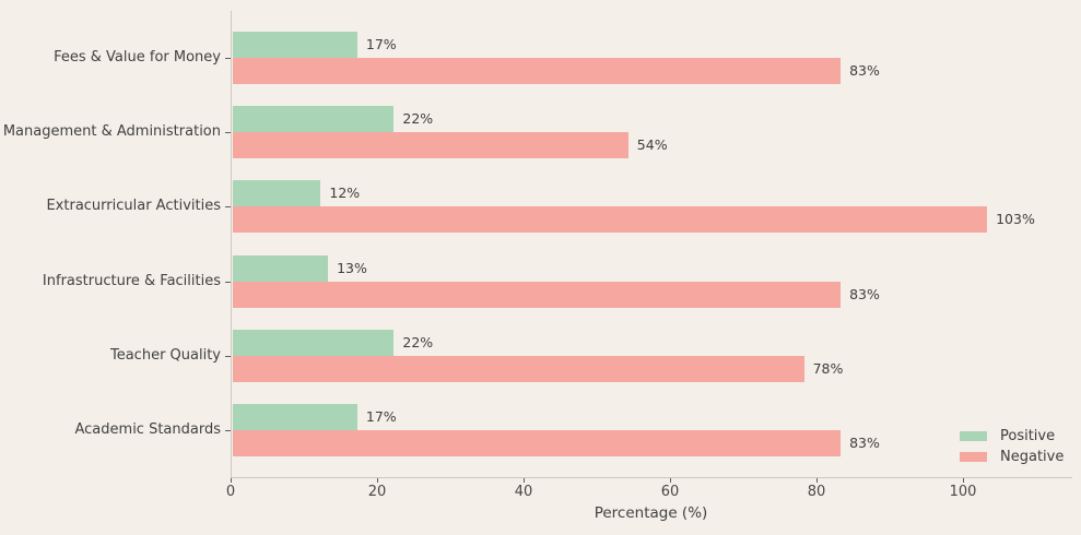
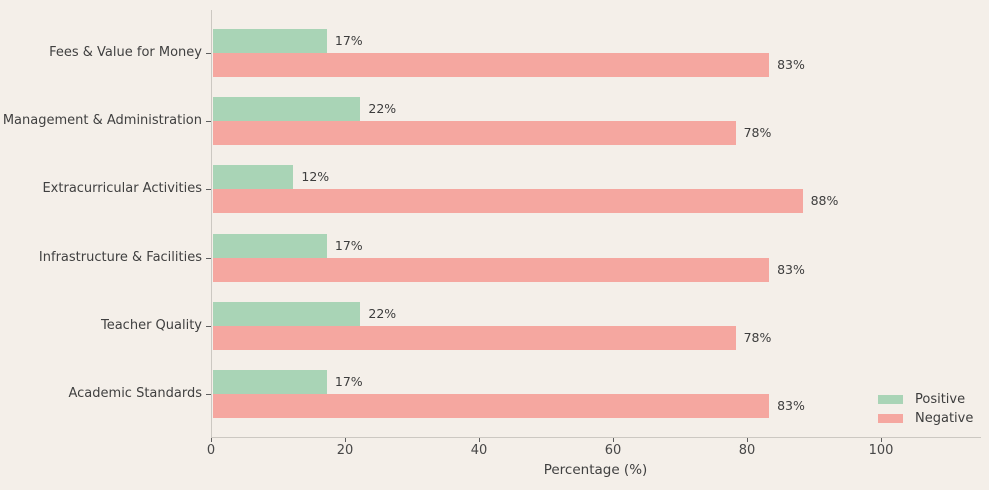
Negative/Management & Administration: 54% -> 78%
Negative/Extracurricular Activities: 103% -> 88%
Positive/Infrastructure & Facilities: 13% -> 17%
